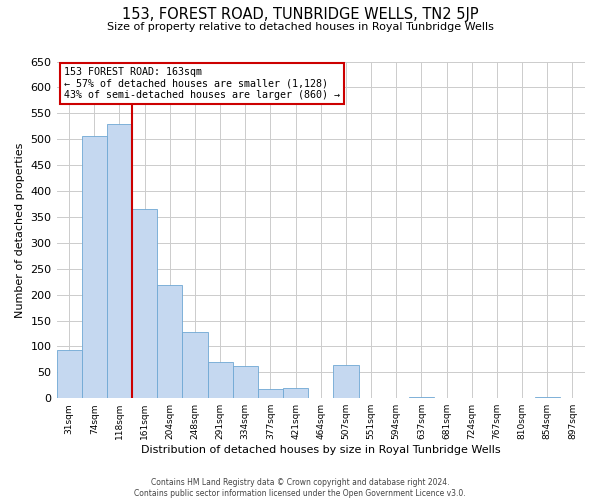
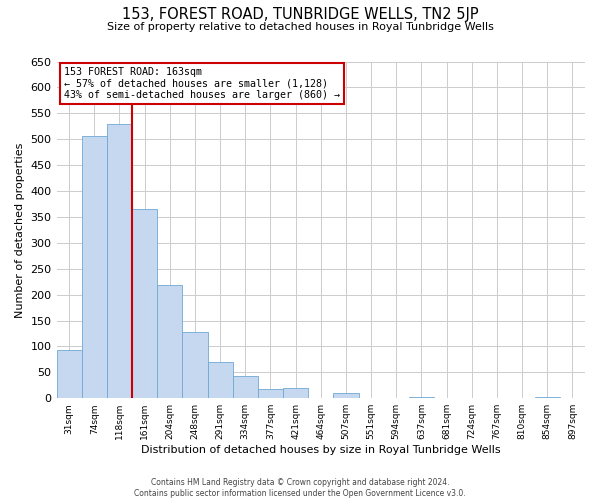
334sqm: 62 -> 42
507sqm: 64 -> 10
